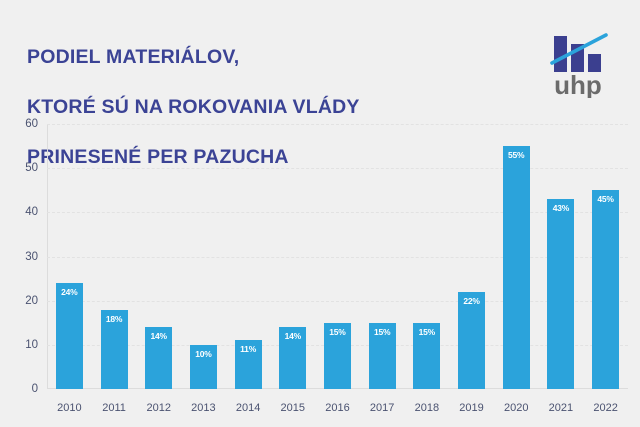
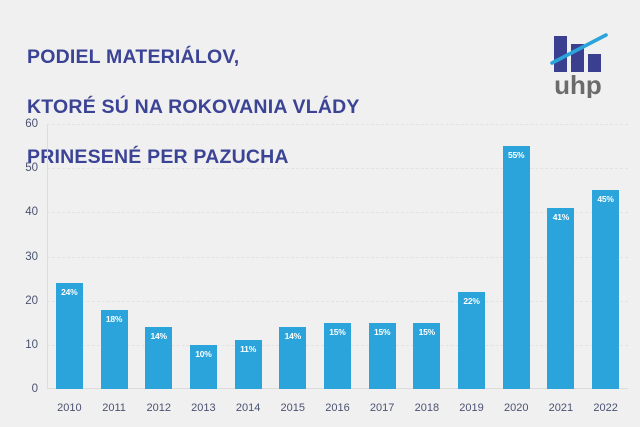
2021: 43% -> 41%
